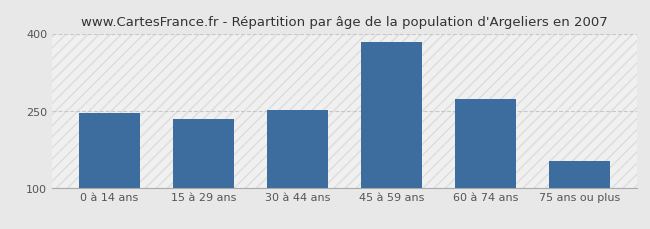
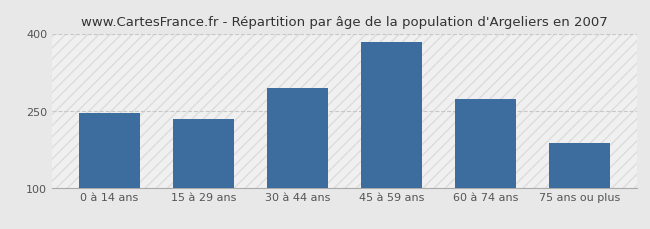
30 à 44 ans: 252 -> 294
75 ans ou plus: 152 -> 186
